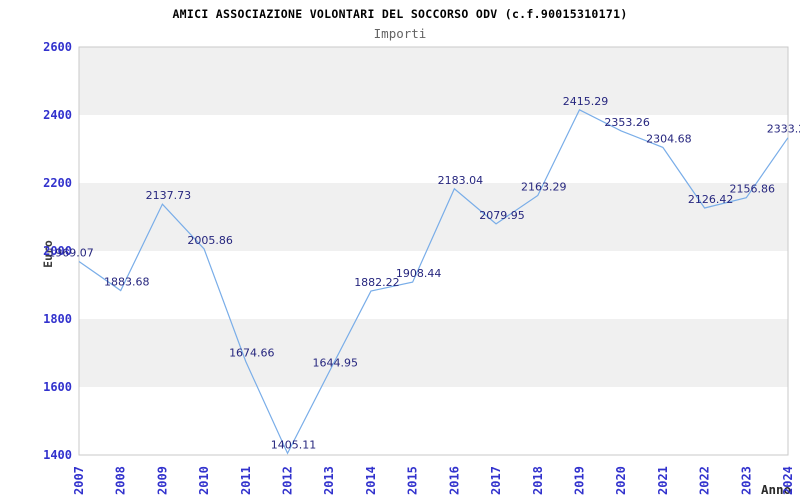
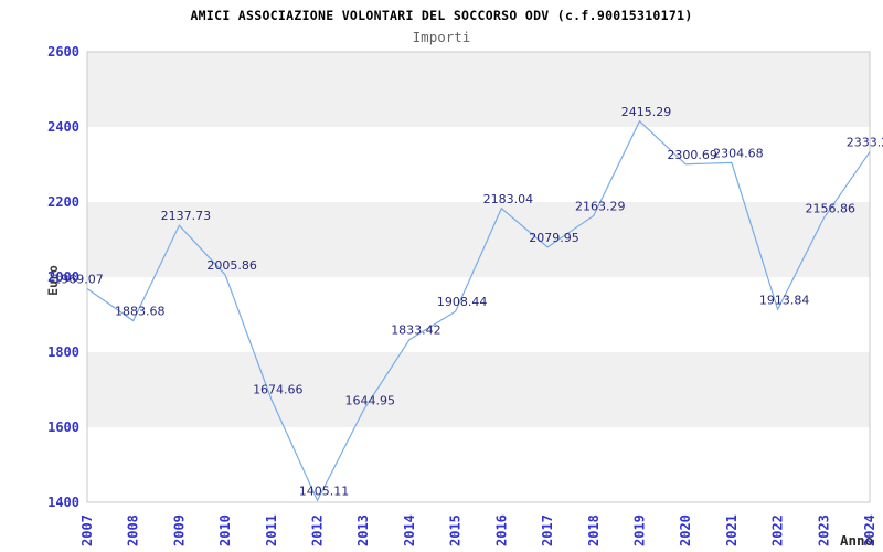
2014: 1882.22 -> 1833.42
2020: 2353.26 -> 2300.69
2022: 2126.42 -> 1913.84
